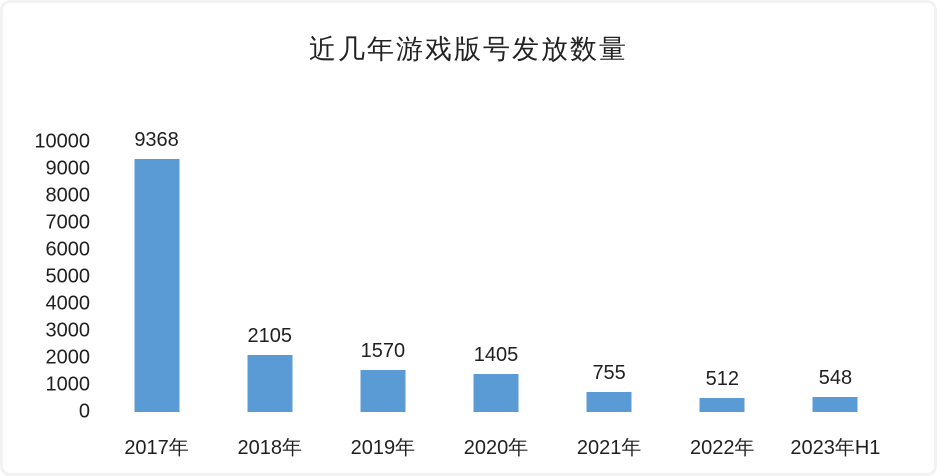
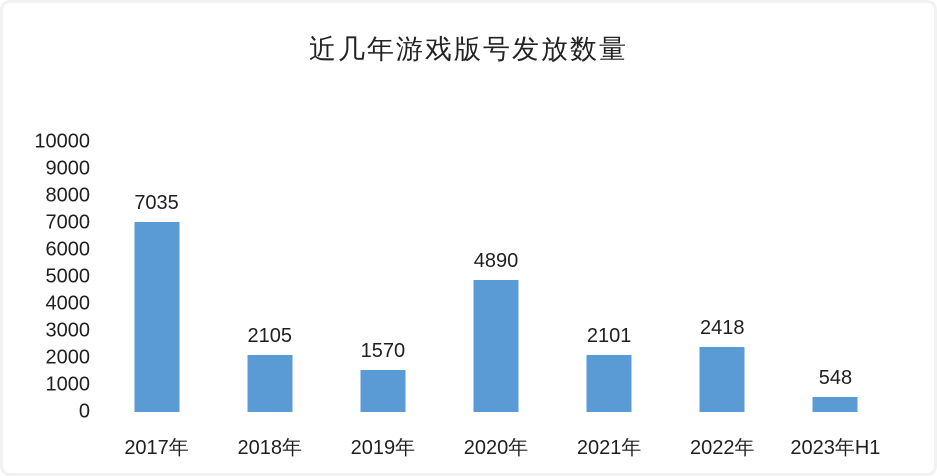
2017年: 9368 -> 7035
2020年: 1405 -> 4890
2021年: 755 -> 2101
2022年: 512 -> 2418
